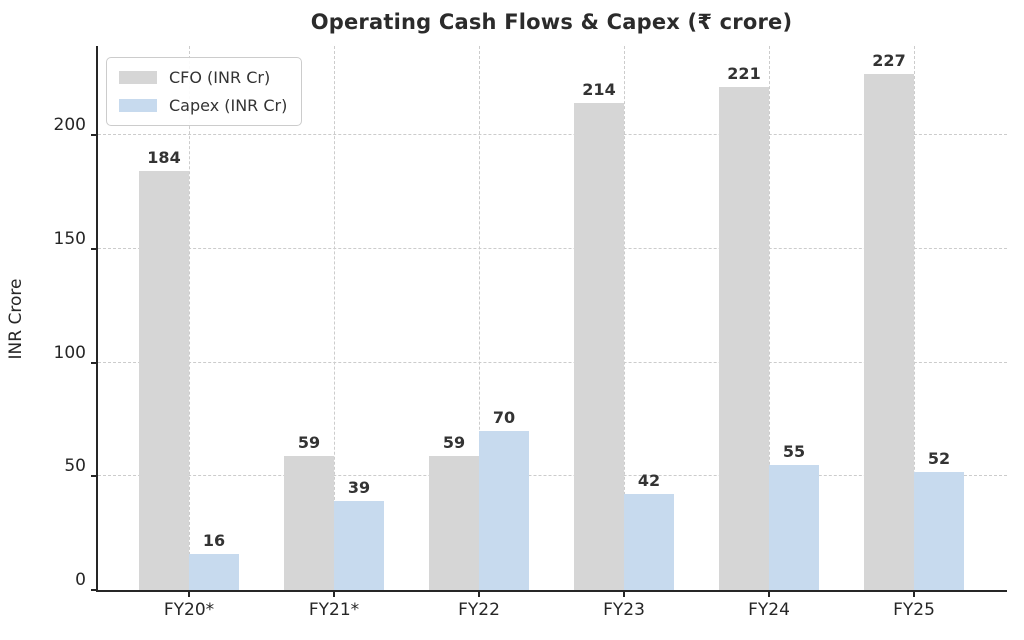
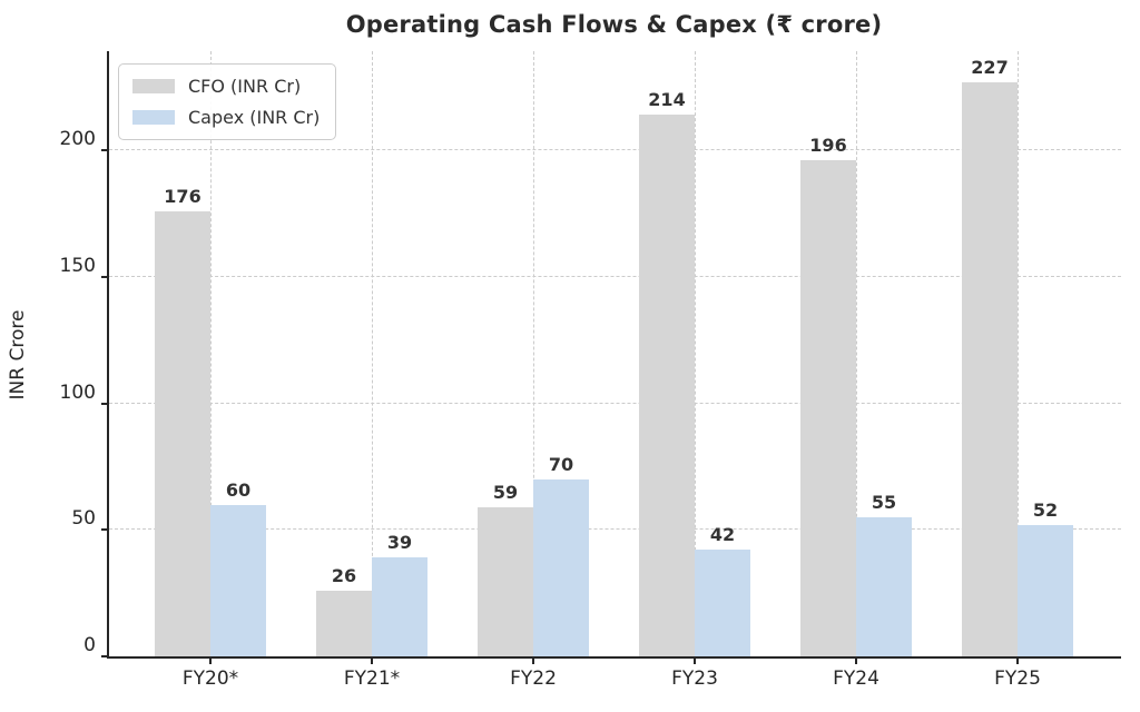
CFO (INR Cr)/FY20*: 184 -> 176
Capex (INR Cr)/FY20*: 16 -> 60
CFO (INR Cr)/FY21*: 59 -> 26
CFO (INR Cr)/FY24: 221 -> 196
